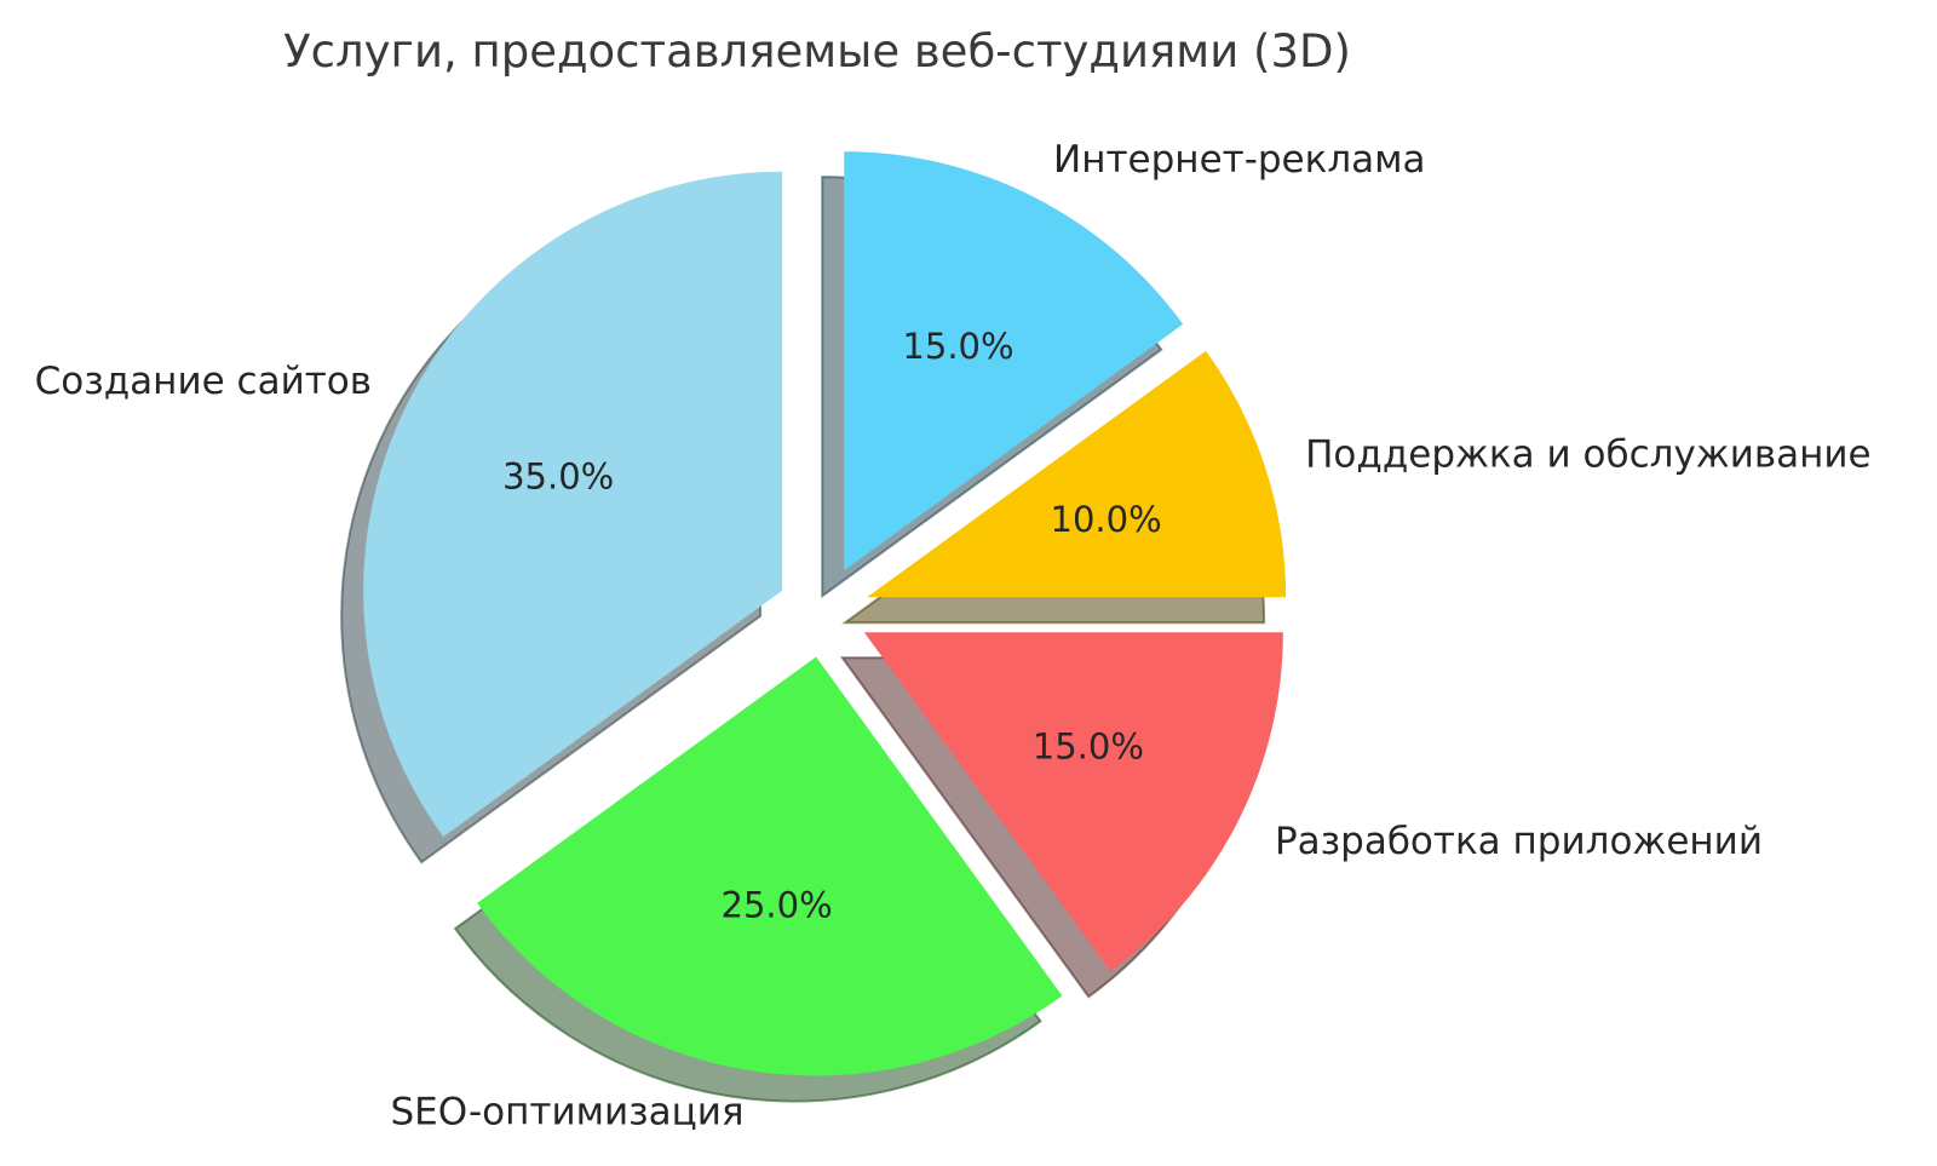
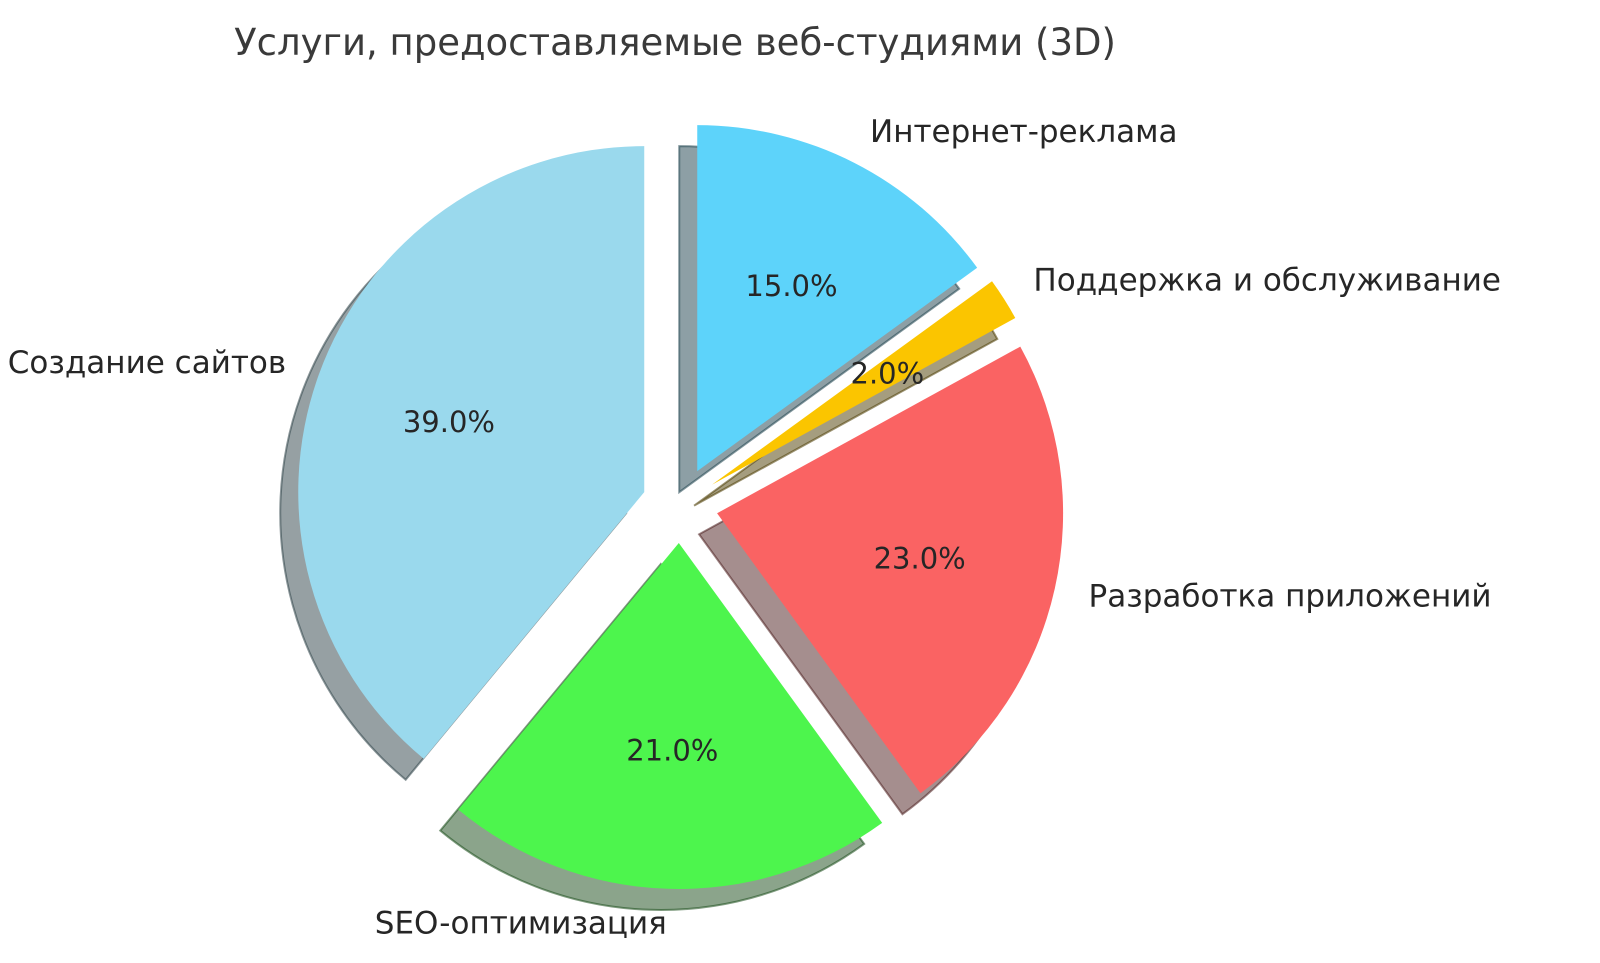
Поддержка и обслуживание: 10.0% -> 2.0%
Разработка приложений: 15.0% -> 23.0%
SEO-оптимизация: 25.0% -> 21.0%
Создание сайтов: 35.0% -> 39.0%
